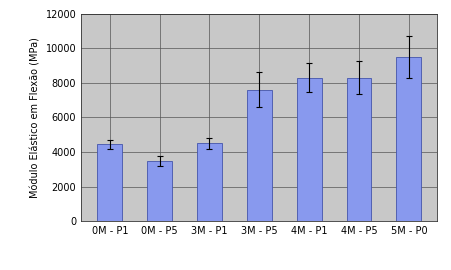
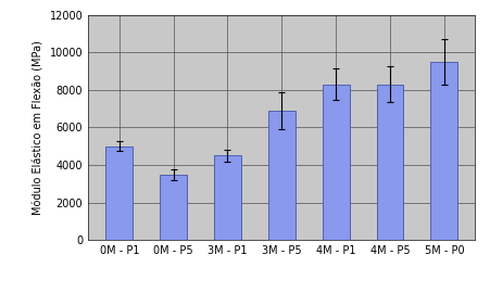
0M - P1: 4400 -> 5000
3M - P5: 7600 -> 6900
